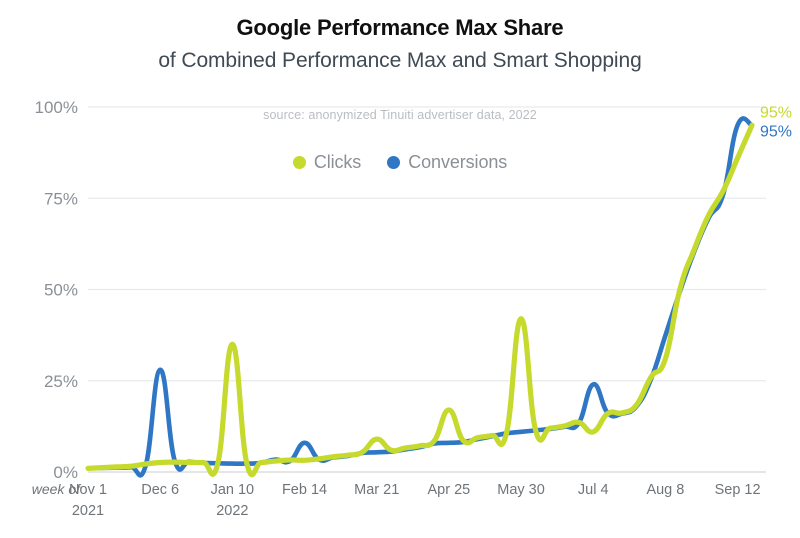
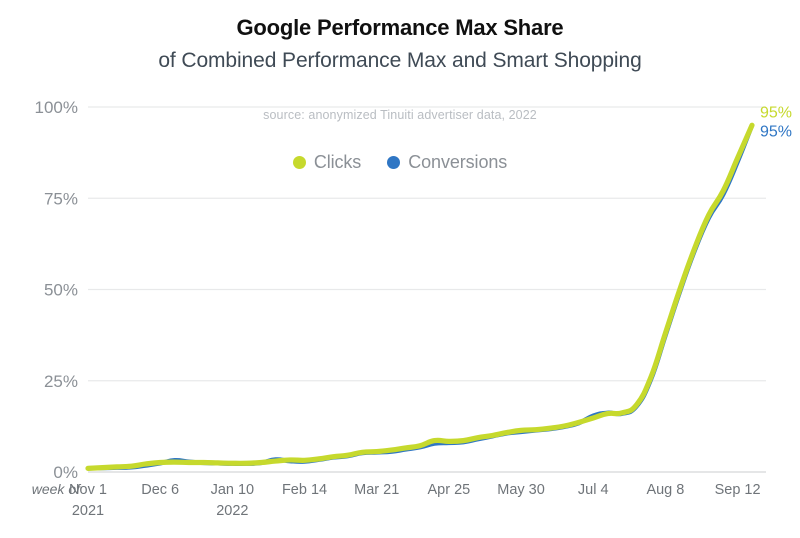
Conversions/Dec 6: 28% -> 2%
Clicks/Jan 10: 35% -> 2%
Conversions/Feb 14: 8% -> 3%
Clicks/Mar 21: 9% -> 6%
Clicks/Apr 25: 17% -> 8%
Clicks/May 30: 42% -> 11%
Clicks/Jul 4: 11% -> 15%
Conversions/Jul 4: 24% -> 15%
Clicks/Aug 8: 31% -> 38%
Conversions/Sep 12: 95% -> 85%
